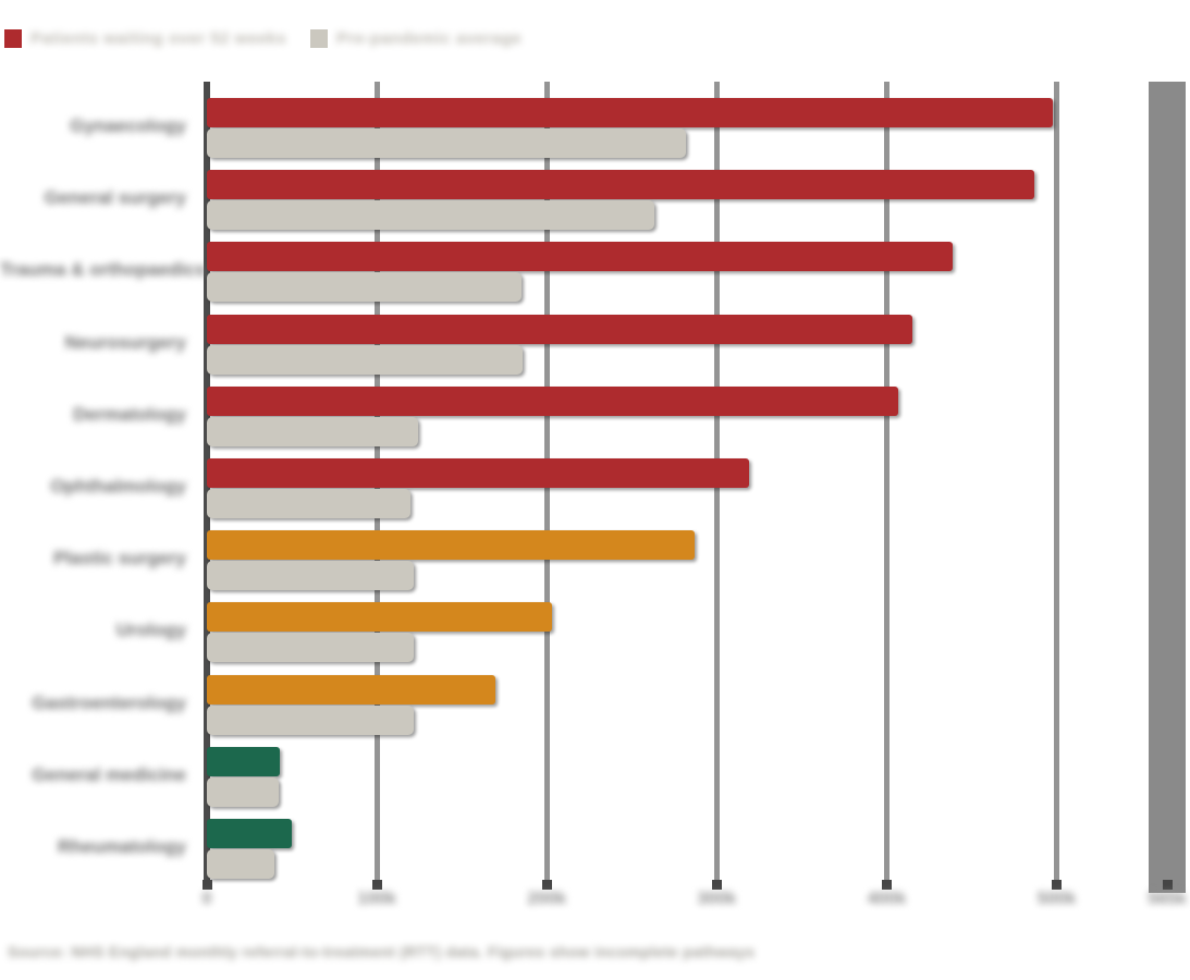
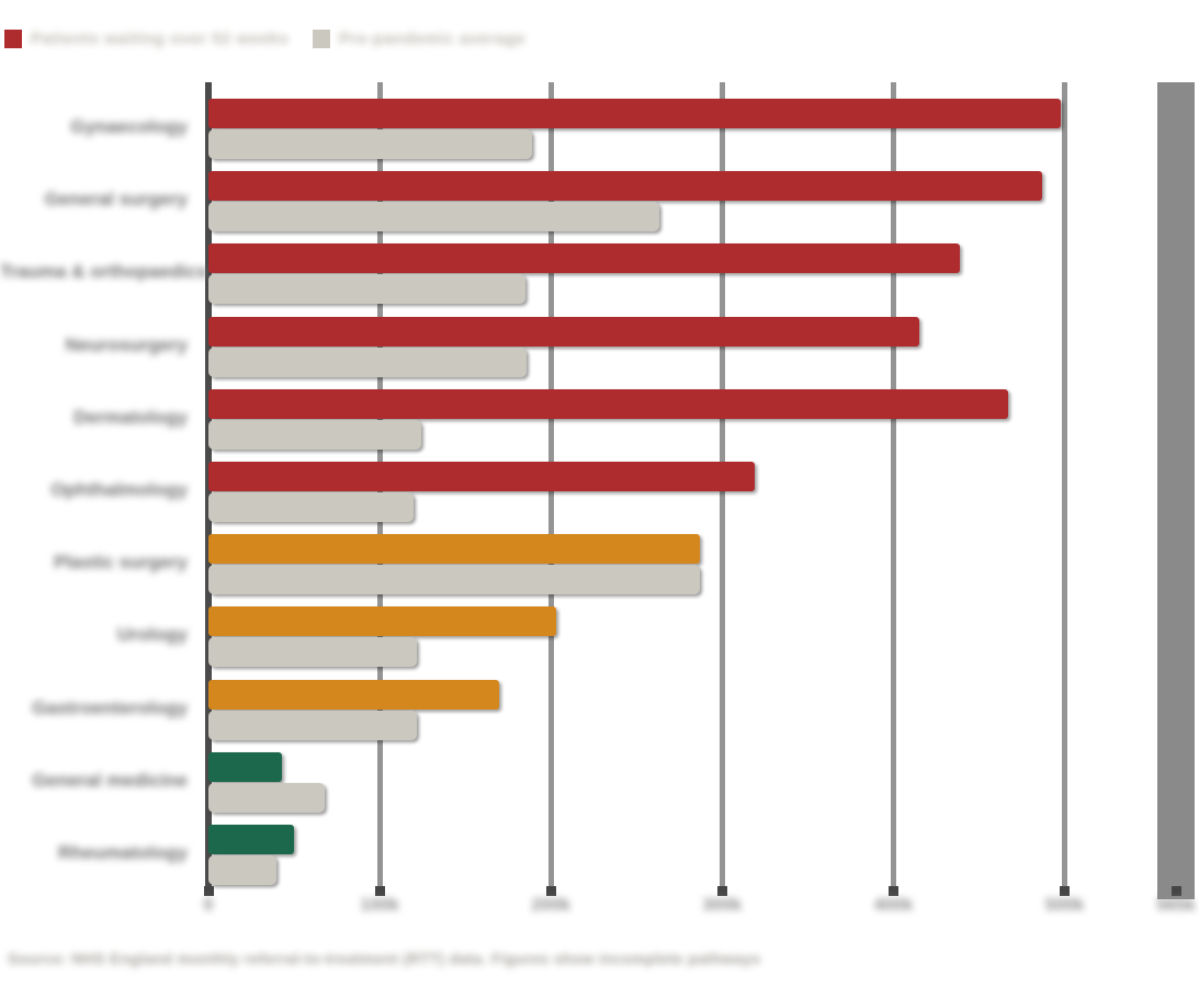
Pre-pandemic average/Gynaecology: 282k -> 189k
Patients waiting over 52 weeks/Dermatology: 407k -> 467k
Pre-pandemic average/Plastic surgery: 122k -> 287k
Pre-pandemic average/General medicine: 42k -> 68k
